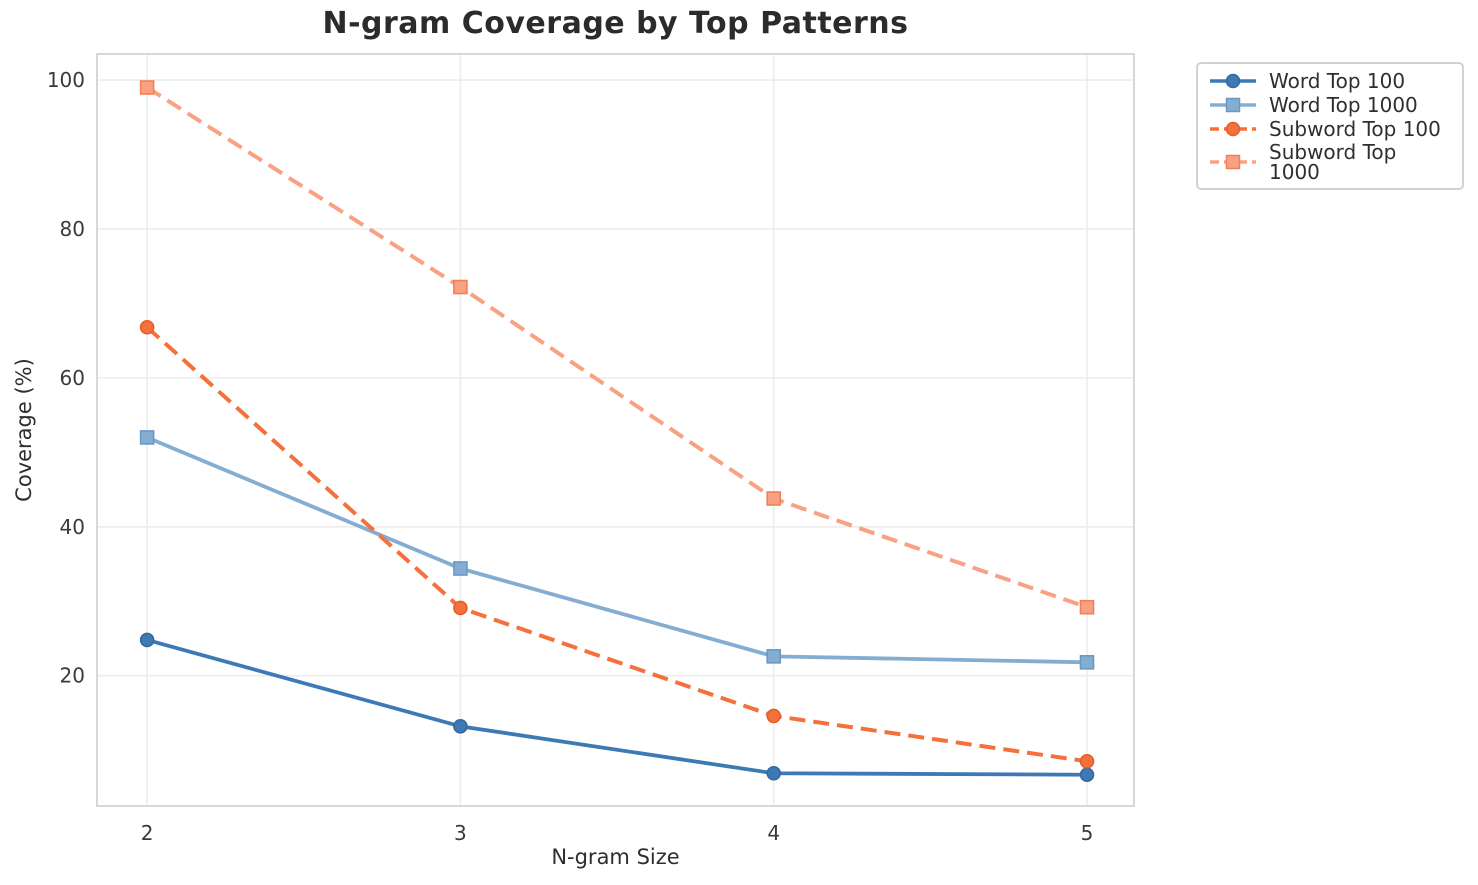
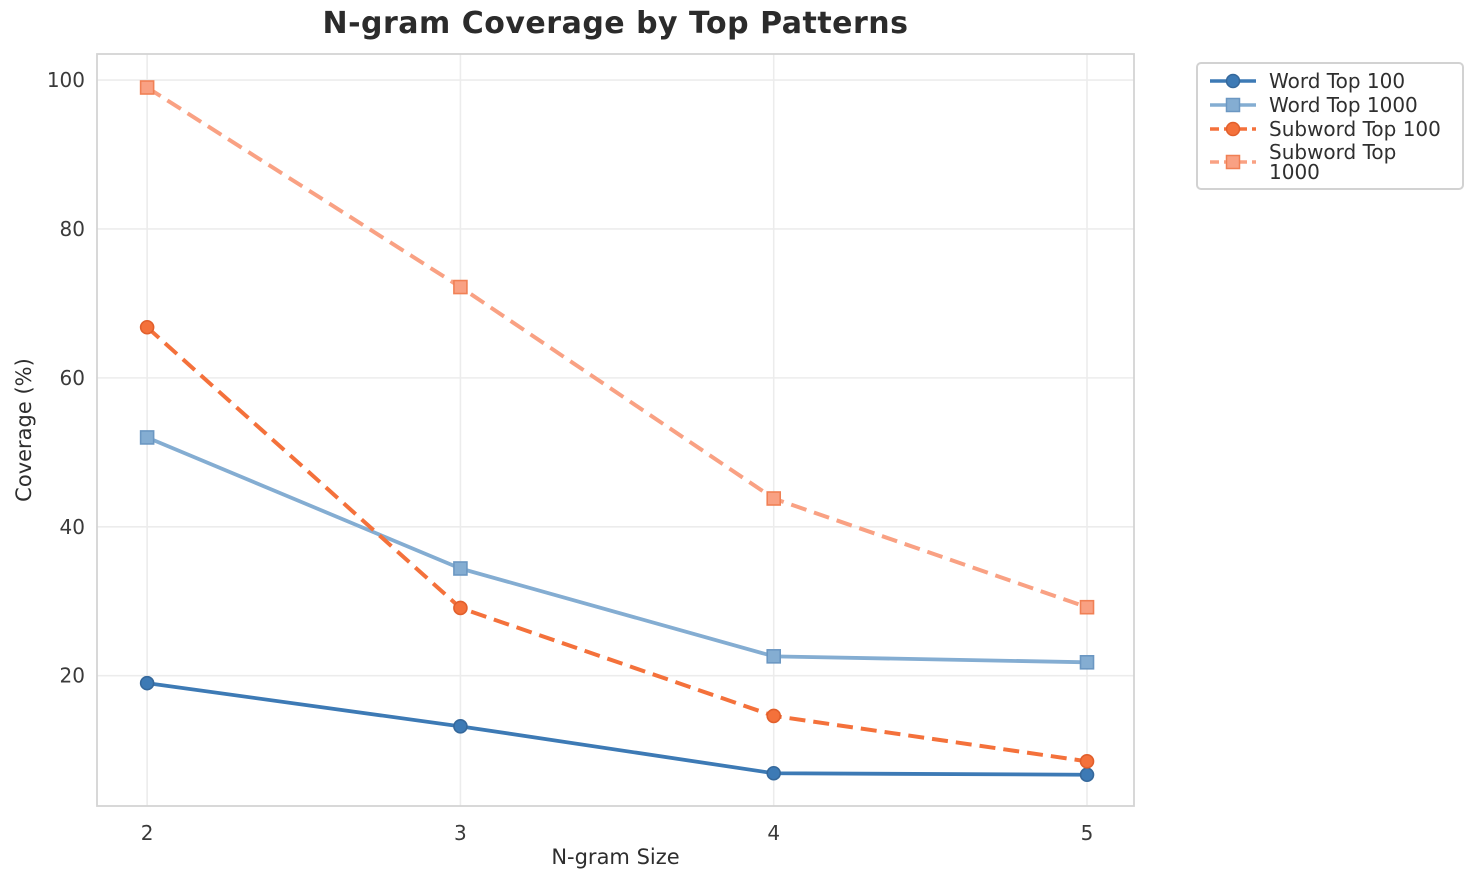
Word Top 100/2: 25 -> 19
